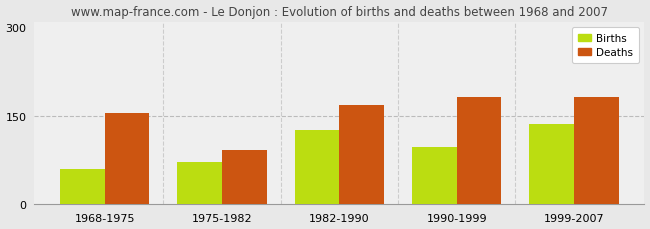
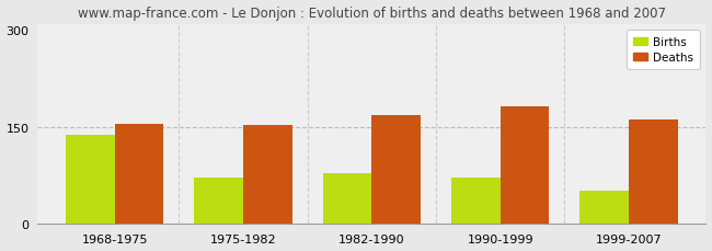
Births/1968-1975: 60 -> 138
Deaths/1975-1982: 92 -> 153
Births/1982-1990: 126 -> 78
Births/1990-1999: 98 -> 72
Births/1999-2007: 136 -> 52
Deaths/1999-2007: 182 -> 161
